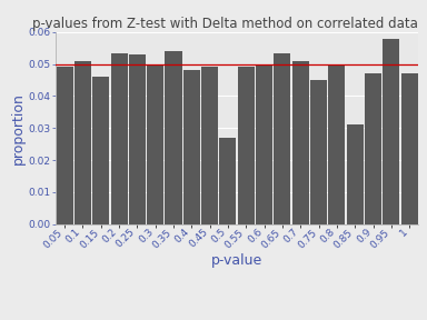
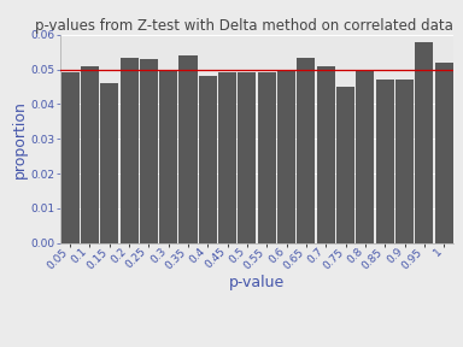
0.5: 0.0270 -> 0.0490
0.85: 0.0310 -> 0.0470
1: 0.0470 -> 0.0520
